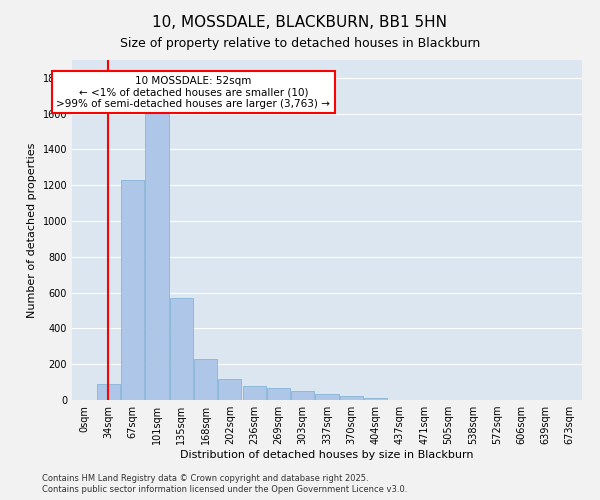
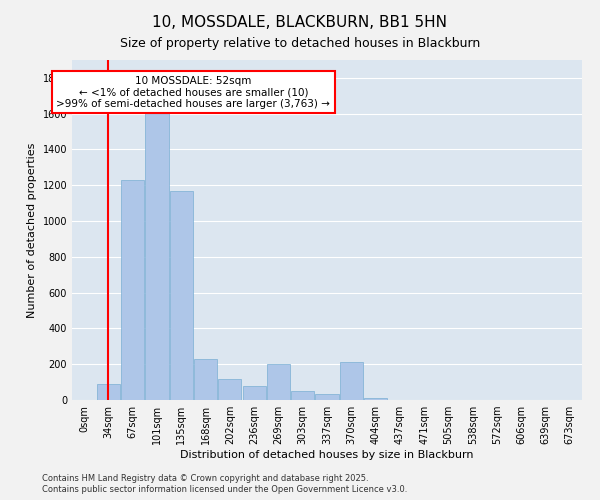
135sqm: 570 -> 1170
269sqm: 60 -> 200
370sqm: 20 -> 210
